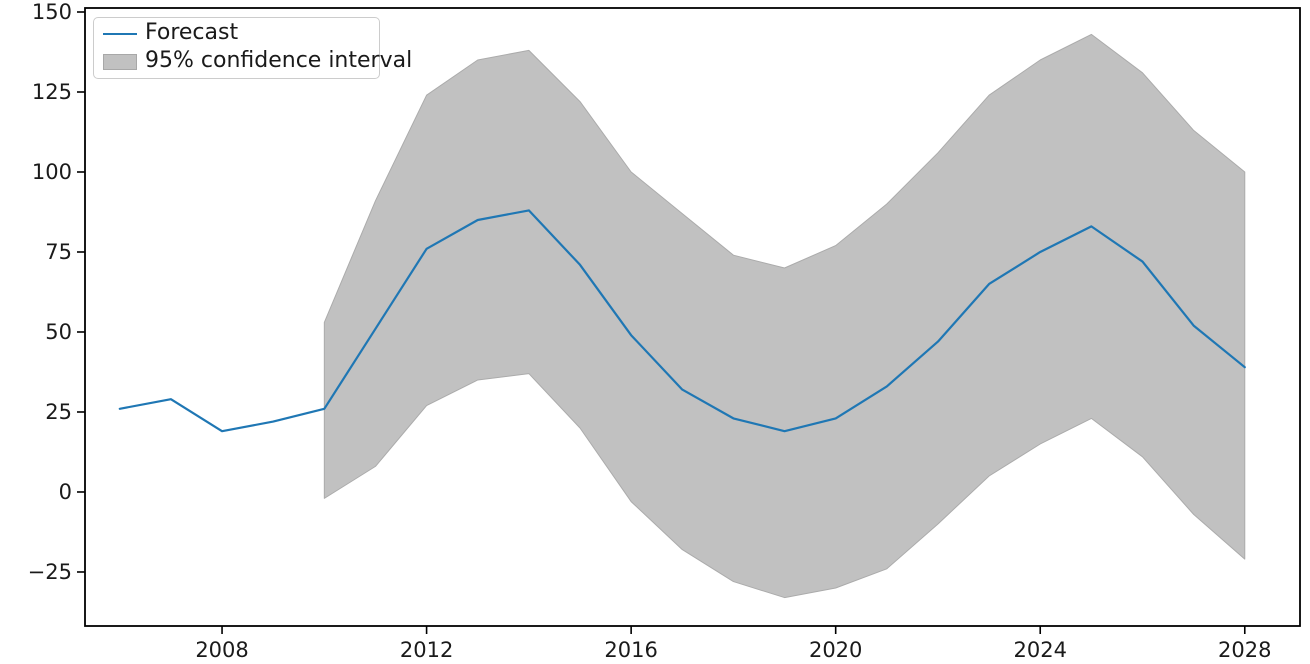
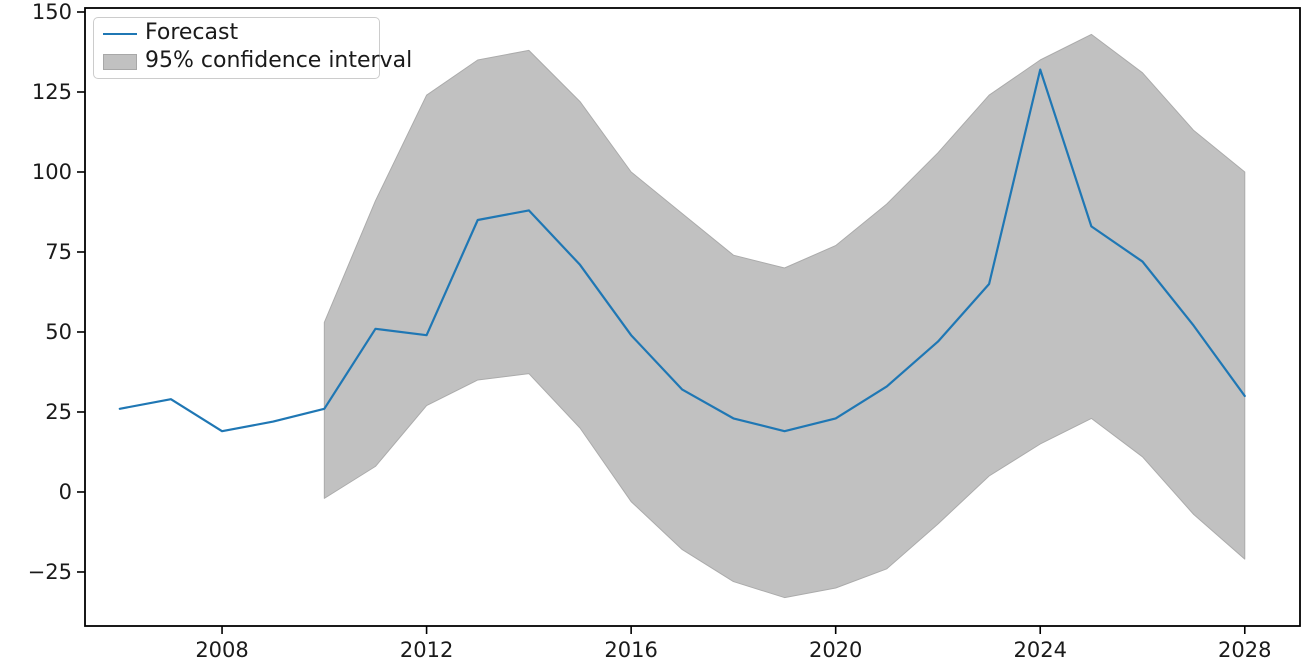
2012: 76 -> 49
2024: 75 -> 132
2028: 39 -> 30
